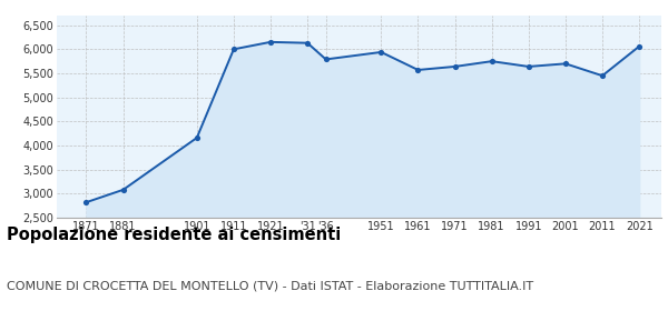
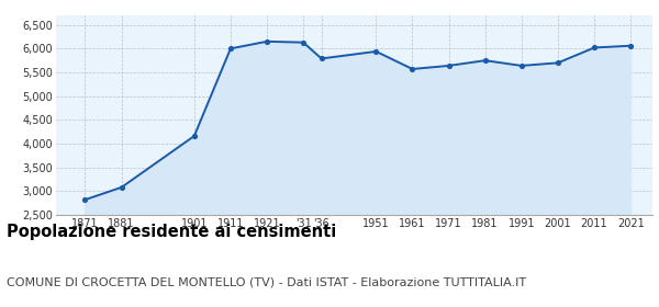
2011: 5,450 -> 6,020
